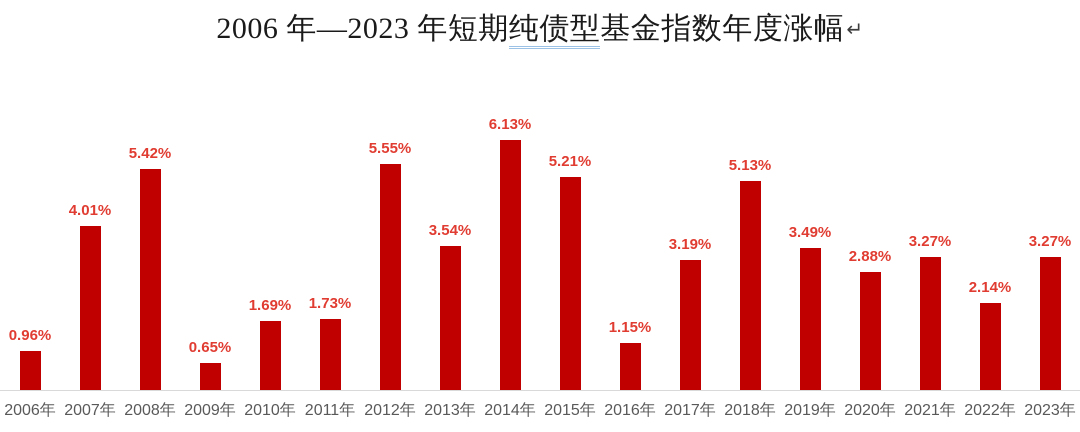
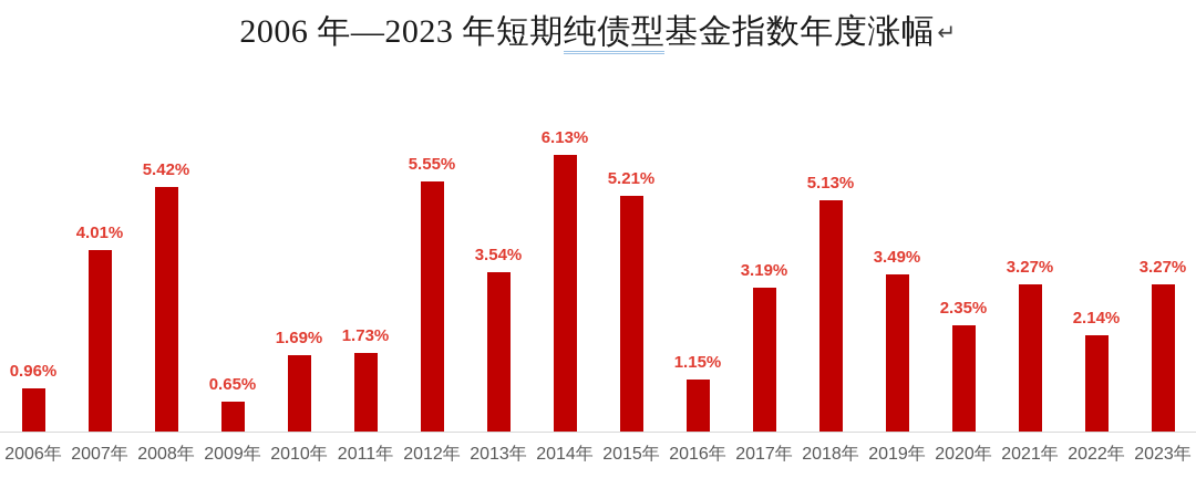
2020年: 2.88% -> 2.35%
